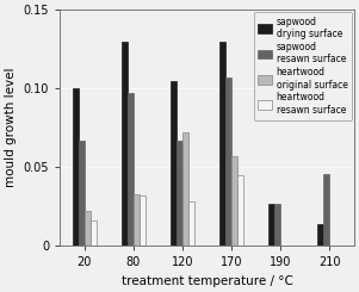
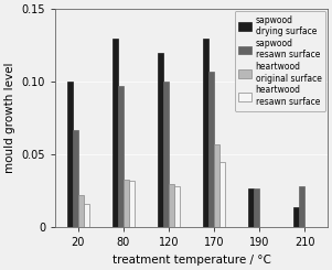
sapwood drying surface/120: 0.105 -> 0.120
sapwood resawn surface/120: 0.067 -> 0.100
heartwood original surface/120: 0.072 -> 0.030
sapwood resawn surface/210: 0.046 -> 0.028
